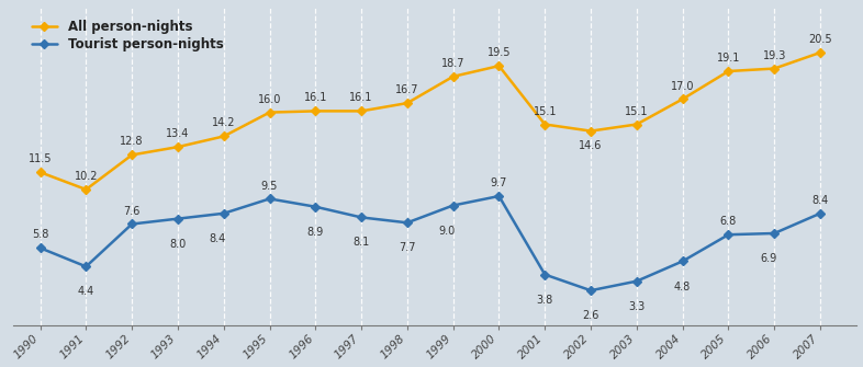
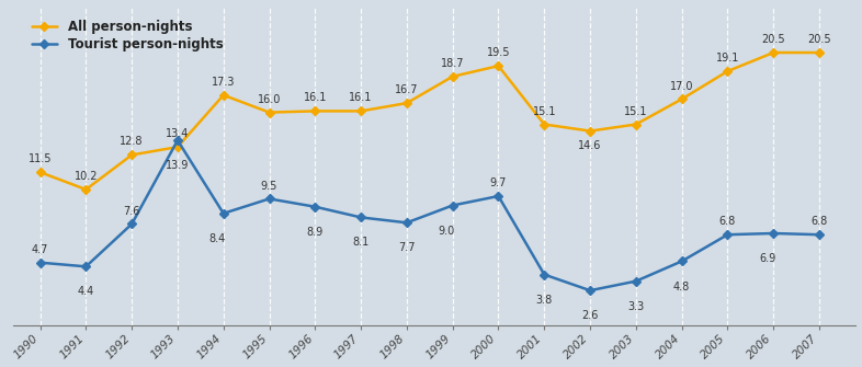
Tourist person-nights/1990: 5.8 -> 4.7
Tourist person-nights/1993: 8.0 -> 13.9
All person-nights/1994: 14.2 -> 17.3
All person-nights/2006: 19.3 -> 20.5
Tourist person-nights/2007: 8.4 -> 6.8
